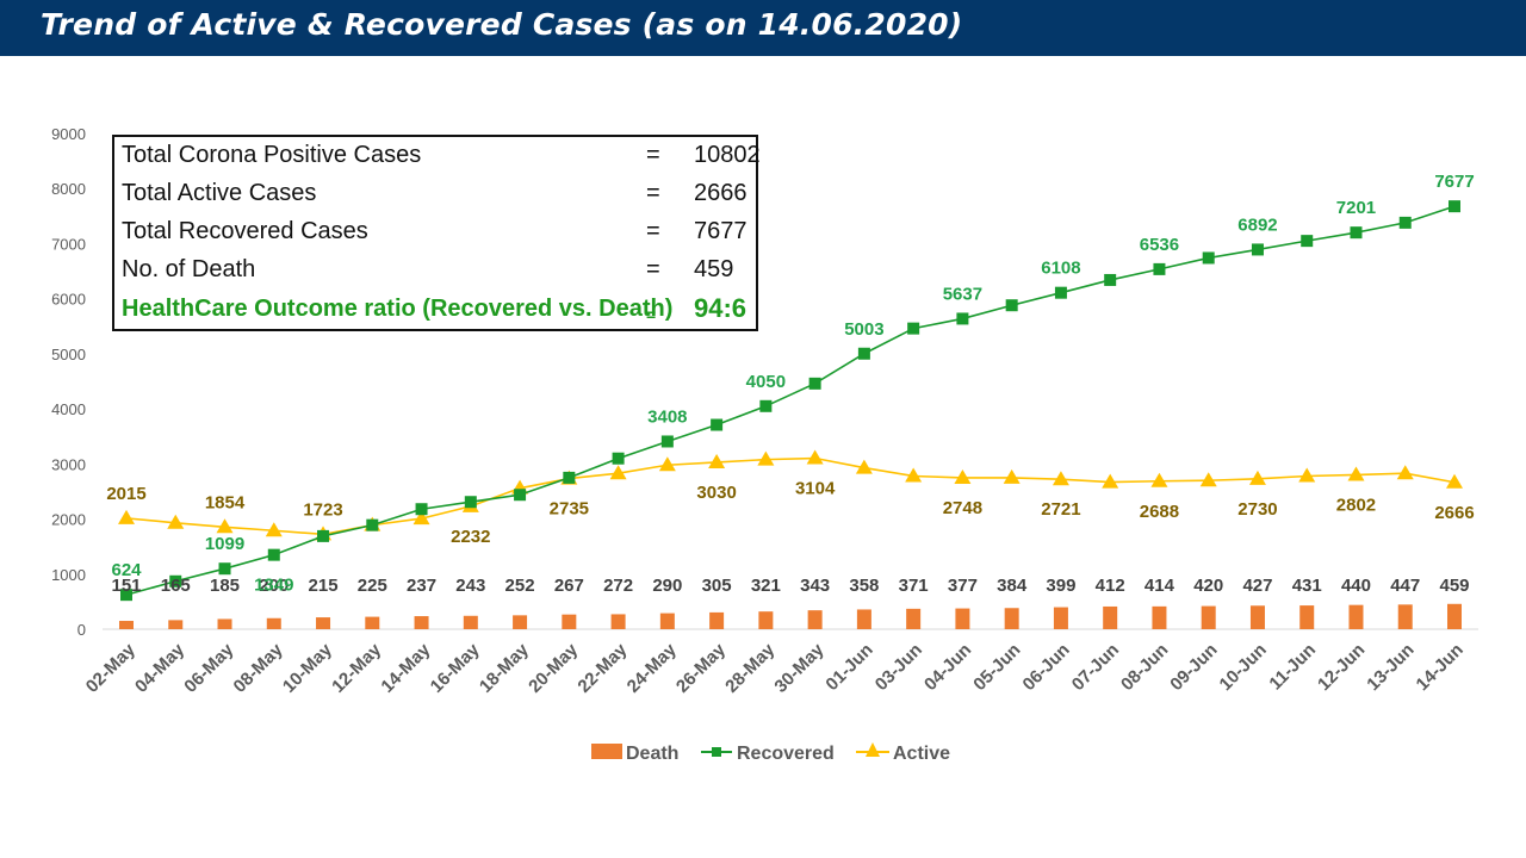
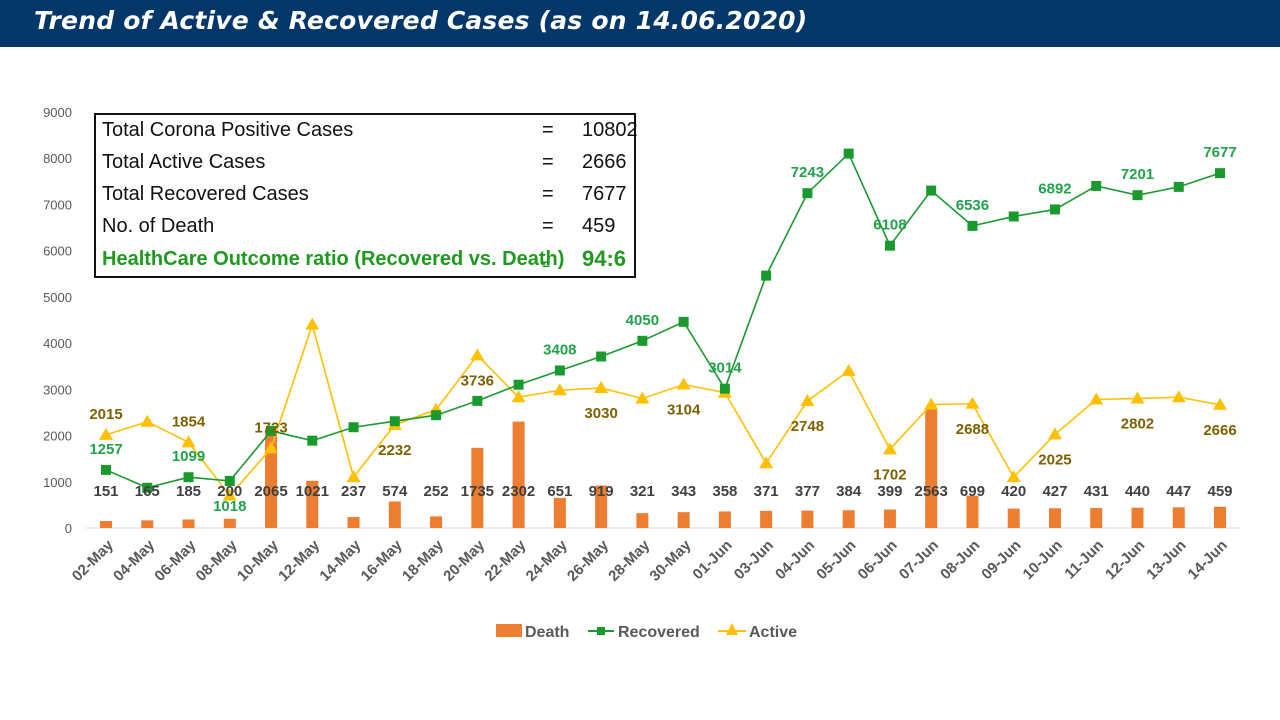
Recovered/02-May: 624 -> 1257
Active/04-May: 1900 -> 2300
Recovered/08-May: 1349 -> 1018
Active/08-May: 1800 -> 700
Death/10-May: 215 -> 2065
Recovered/10-May: 1700 -> 2100
Death/12-May: 225 -> 1021
Active/12-May: 1900 -> 4400
Active/14-May: 2000 -> 1100
Death/16-May: 243 -> 574
Death/20-May: 267 -> 1735
Active/20-May: 2735 -> 3736
Death/22-May: 272 -> 2302
Death/24-May: 290 -> 651
Death/26-May: 305 -> 919
Active/28-May: 3100 -> 2800
Recovered/01-Jun: 5003 -> 3014
Active/03-Jun: 2800 -> 1400
Recovered/04-Jun: 5637 -> 7243
Recovered/05-Jun: 5900 -> 8100
Active/05-Jun: 2800 -> 3400
Active/06-Jun: 2721 -> 1702
Death/07-Jun: 412 -> 2563
Recovered/07-Jun: 6300 -> 7300
Death/08-Jun: 414 -> 699
Active/09-Jun: 2700 -> 1100
Active/10-Jun: 2730 -> 2025
Recovered/11-Jun: 7000 -> 7400
